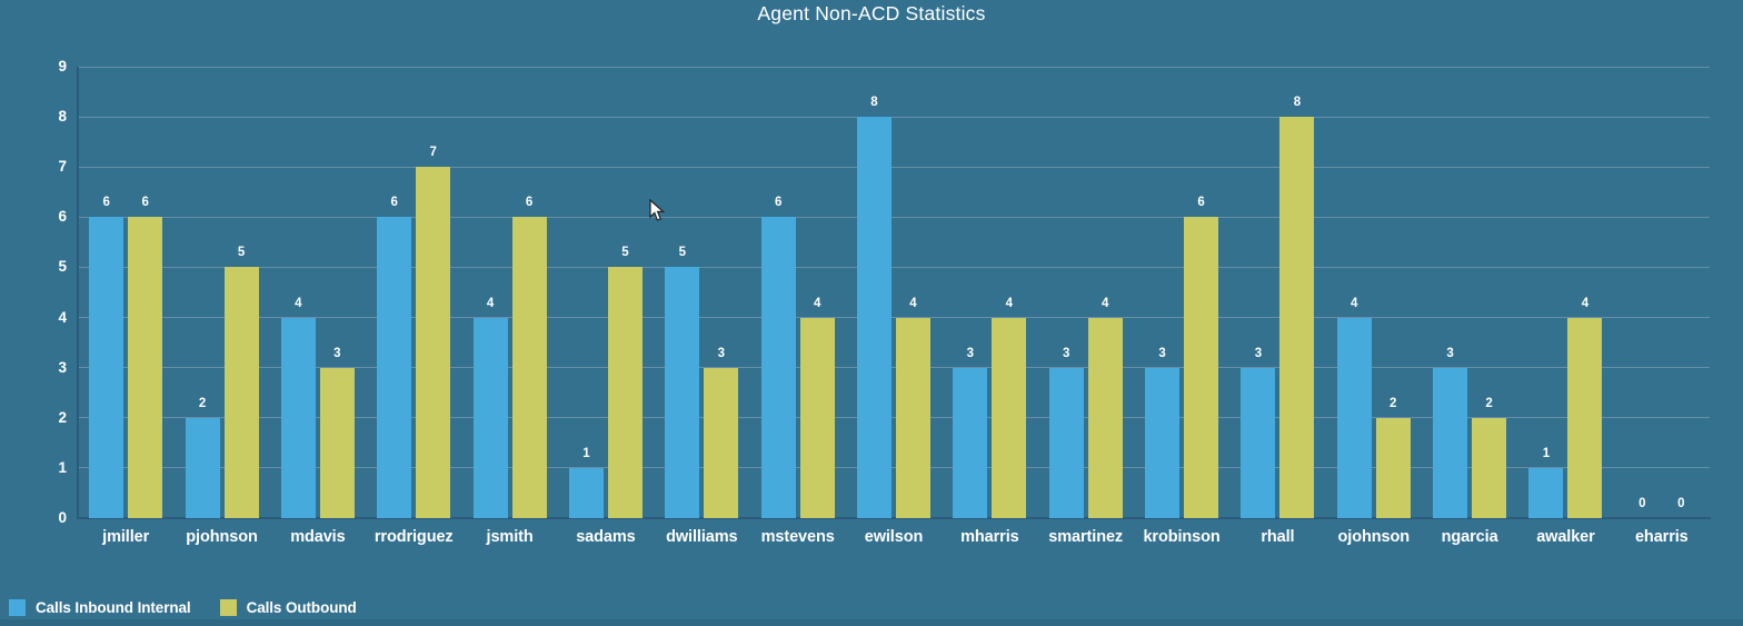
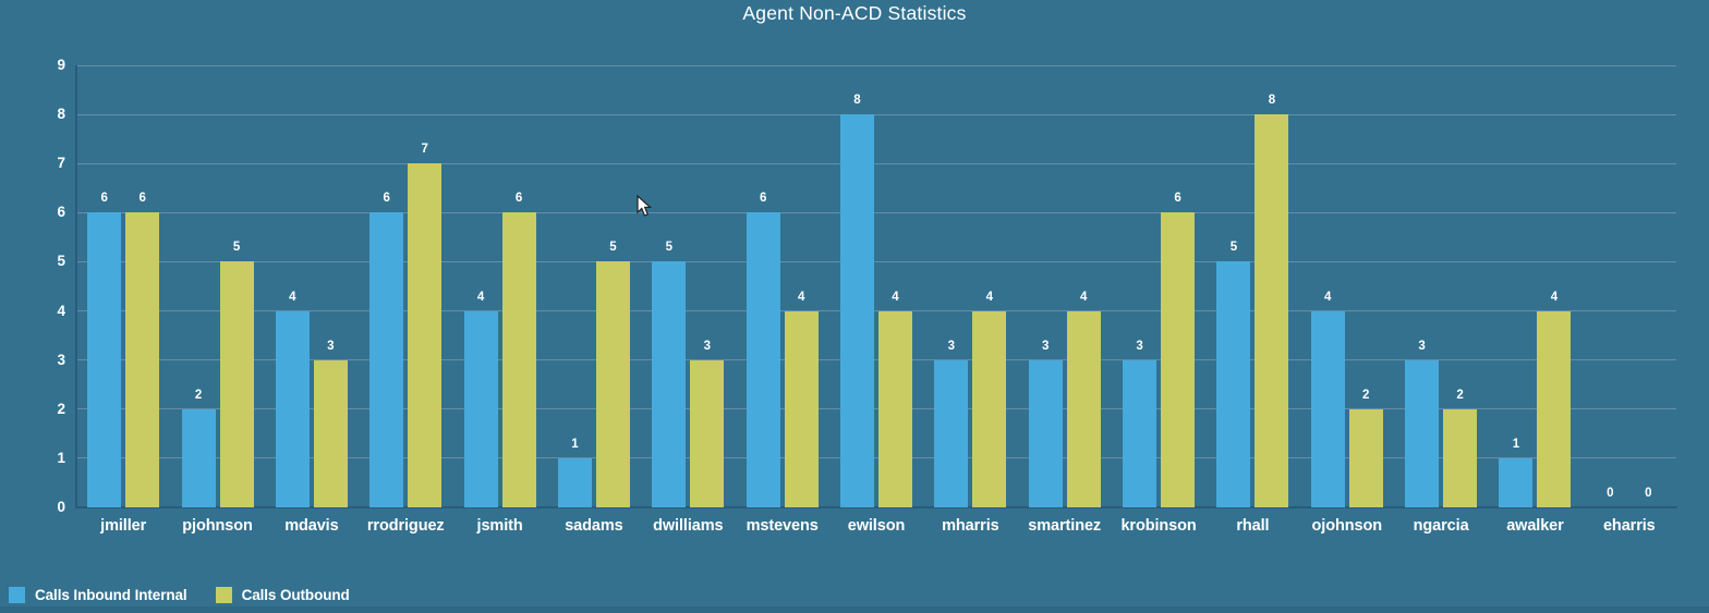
Calls Inbound Internal/rhall: 3 -> 5
